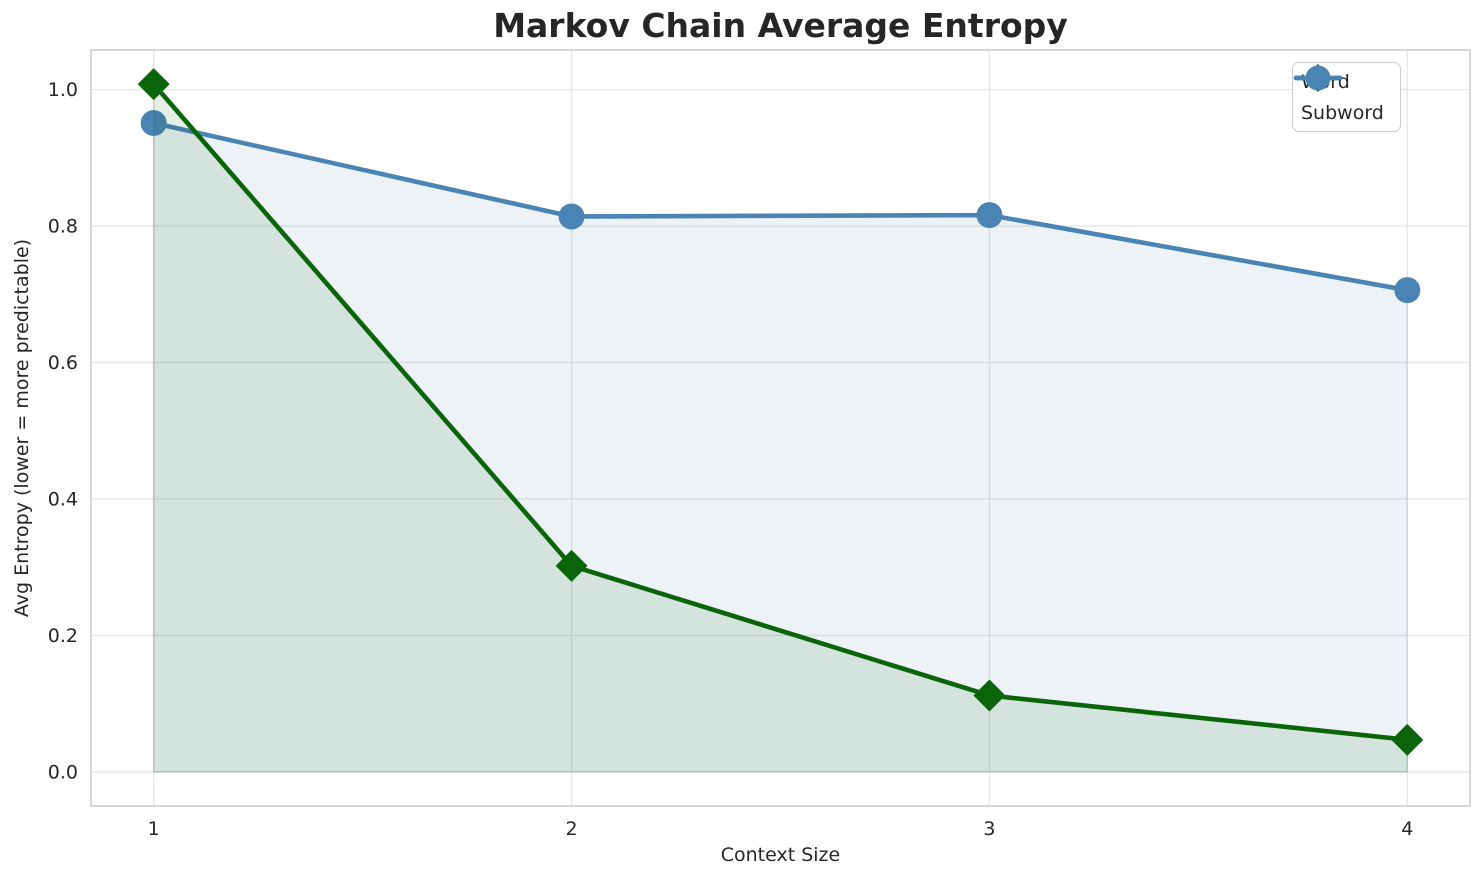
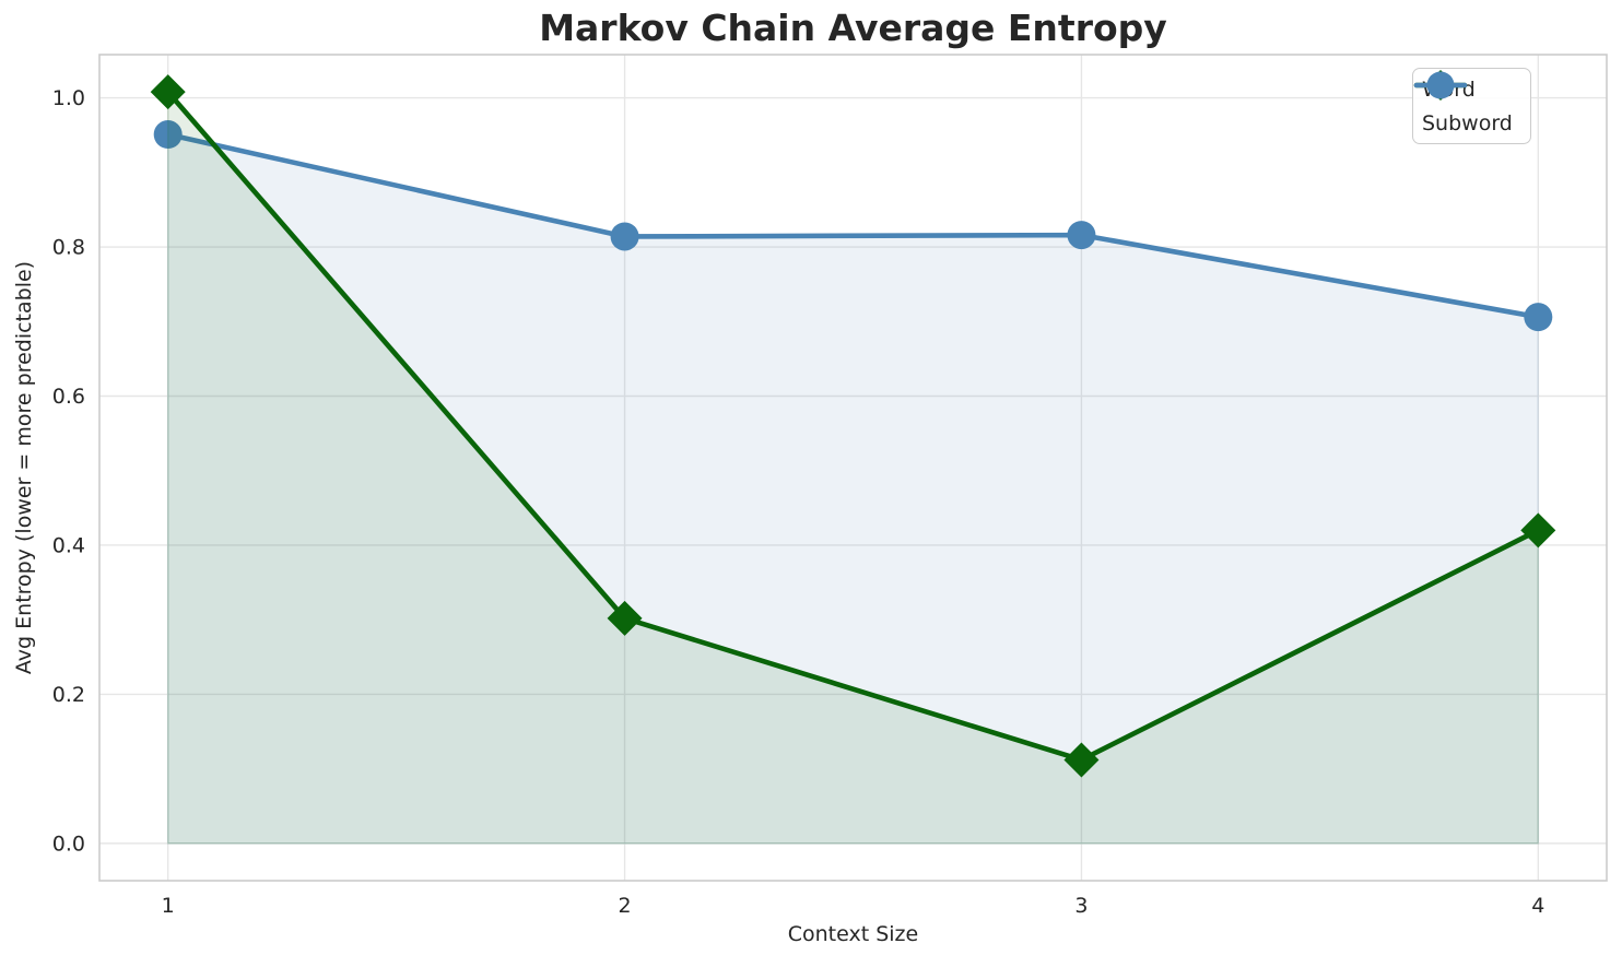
Word/4: 0.05 -> 0.42
